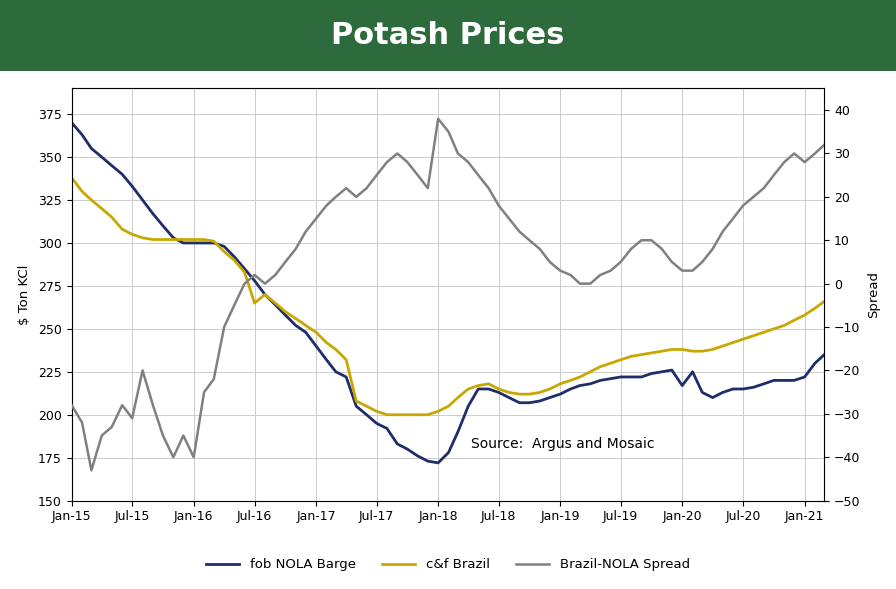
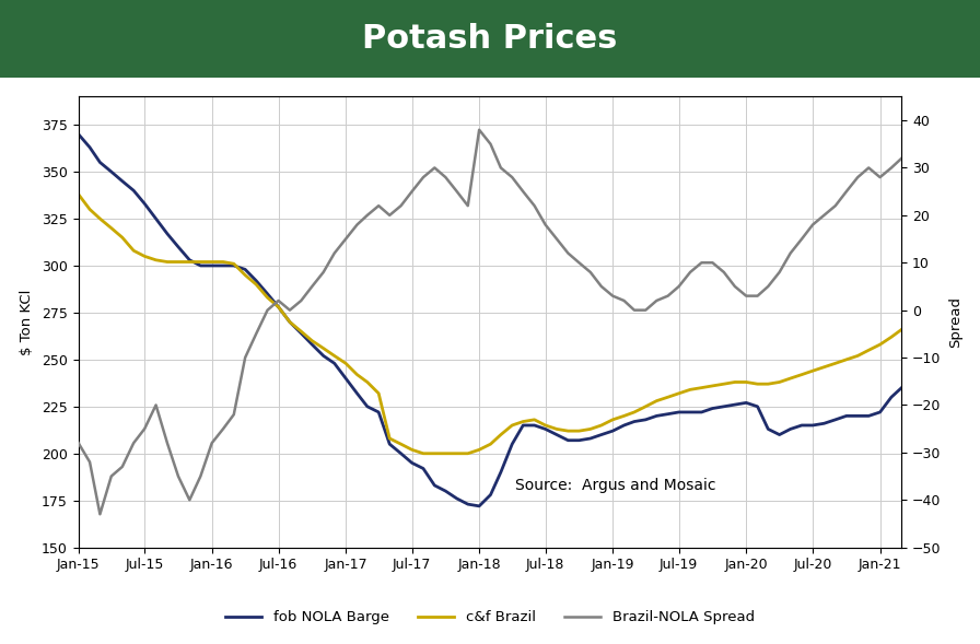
Brazil-NOLA Spread/Jul-15: -31 -> -25
Brazil-NOLA Spread/Jan-16: -40 -> -28
c&f Brazil/Jul-16: 265 -> 278
fob NOLA Barge/Jan-20: 217 -> 227
